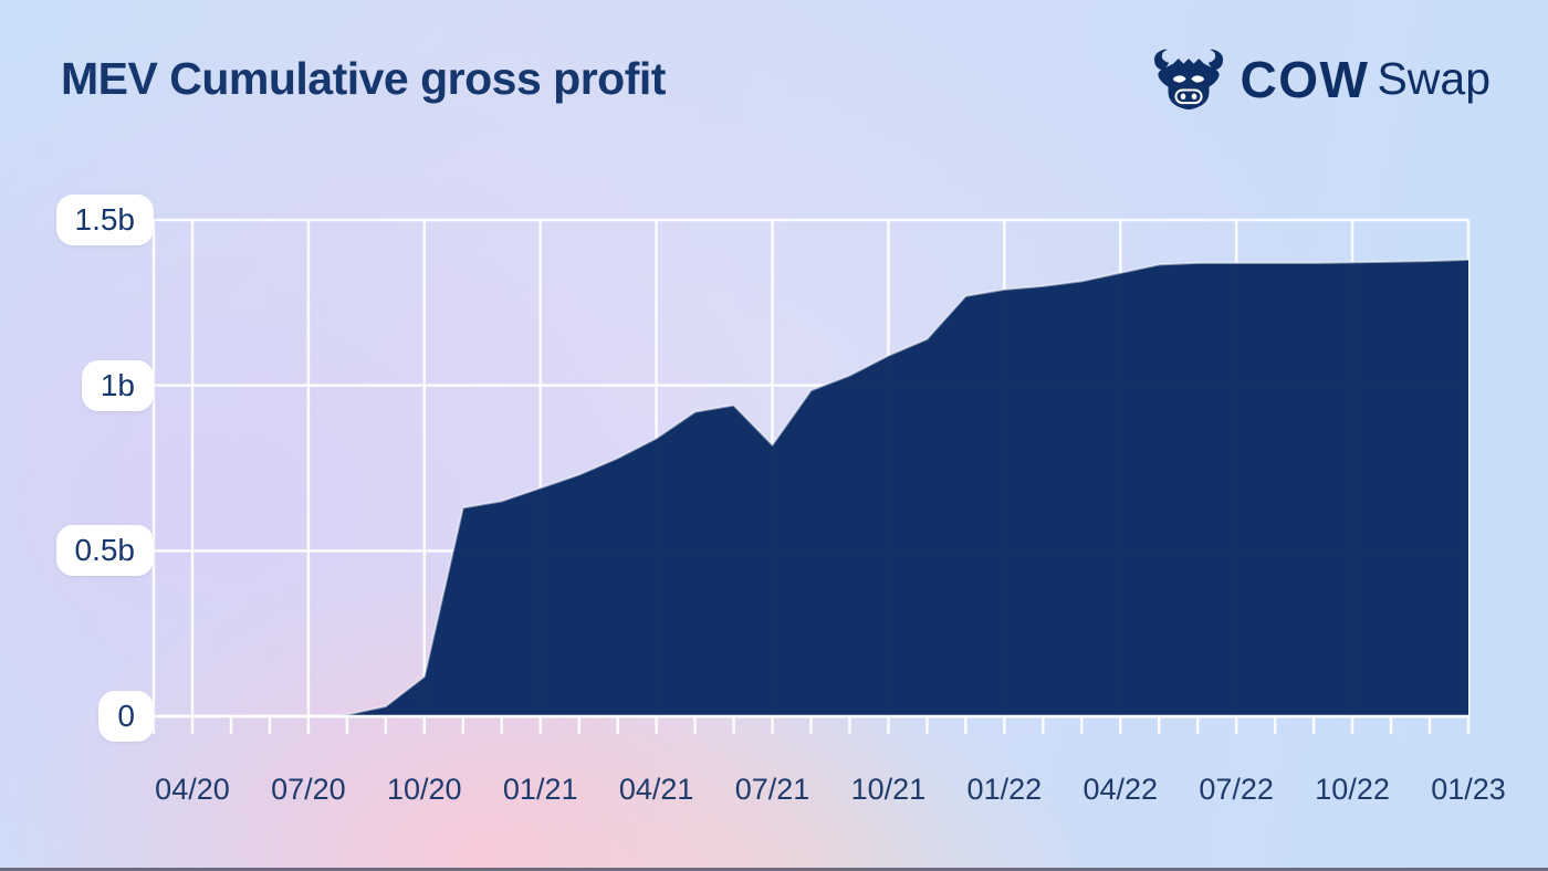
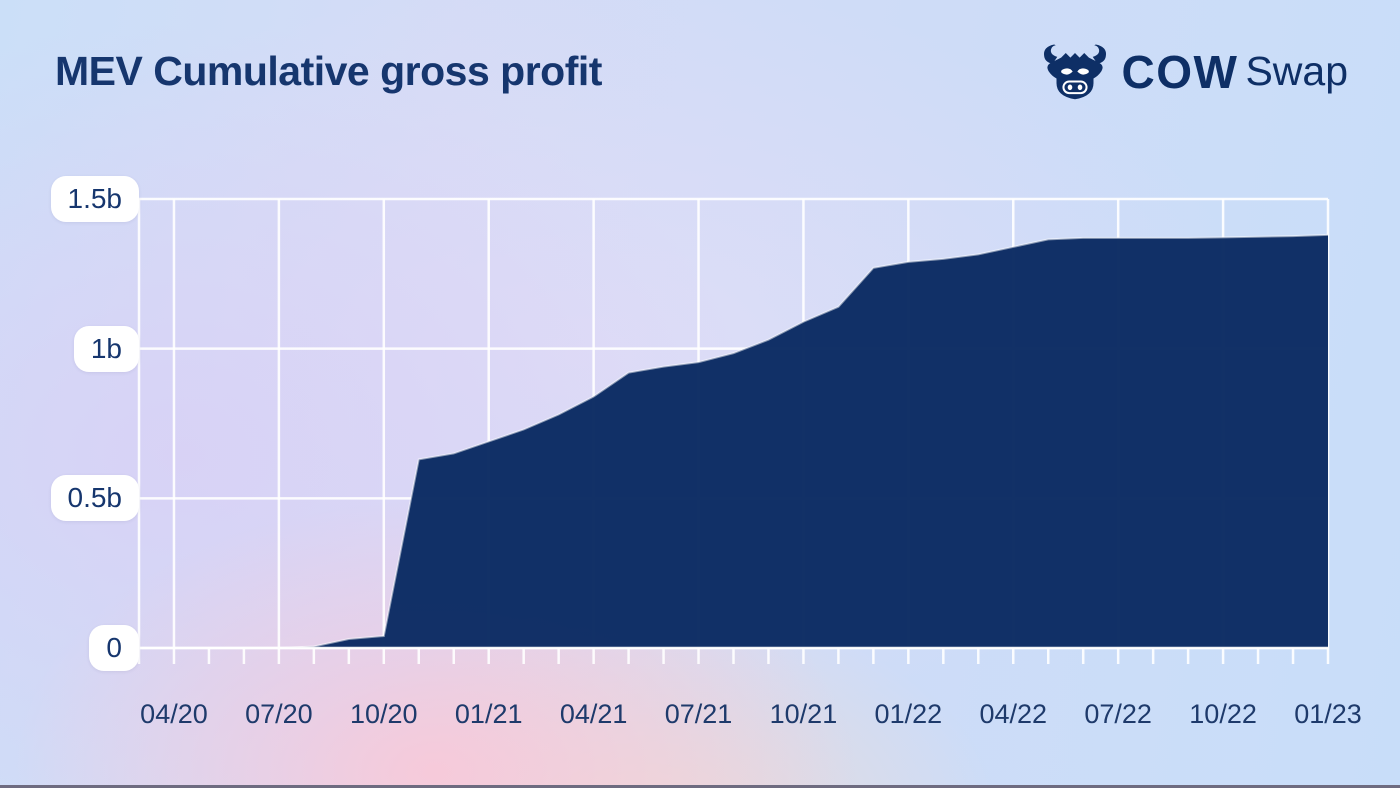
10/20: 0.12b -> 0.04b
07/21: 0.82b -> 0.95b
